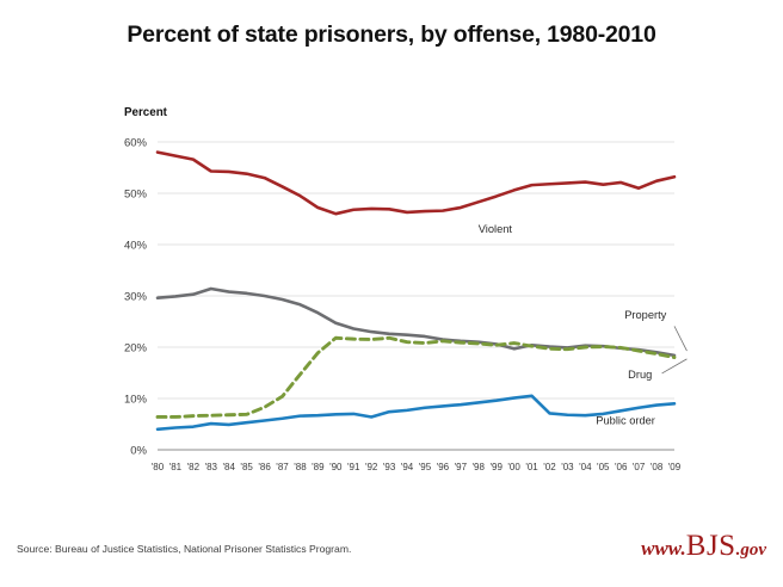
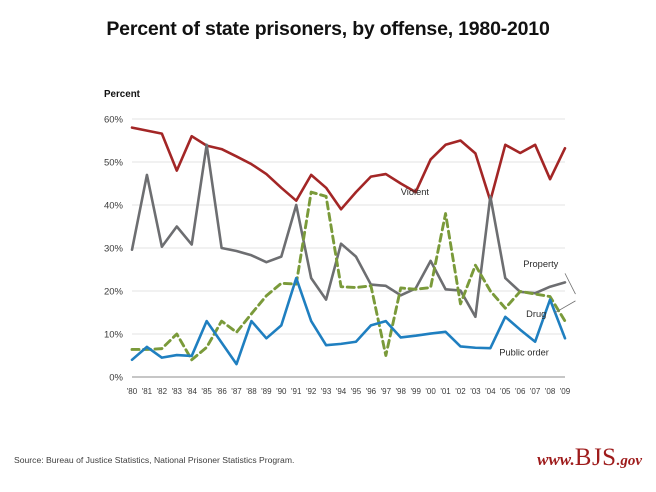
Property/'81: 30% -> 47%
Public order/'81: 4% -> 7%
Violent/'83: 54% -> 48%
Property/'83: 31% -> 35%
Drug/'83: 7% -> 10%
Violent/'84: 54% -> 56%
Drug/'84: 7% -> 4%
Property/'85: 30% -> 54%
Public order/'85: 5% -> 13%
Drug/'86: 8% -> 13%
Public order/'86: 6% -> 8%
Public order/'87: 6% -> 3%
Public order/'88: 7% -> 13%
Public order/'89: 7% -> 9%
Violent/'90: 46% -> 44%
Property/'90: 25% -> 28%
Public order/'90: 7% -> 12%
Violent/'91: 47% -> 41%
Property/'91: 24% -> 40%
Public order/'91: 7% -> 23%
Drug/'92: 22% -> 43%
Public order/'92: 6% -> 13%
Violent/'93: 47% -> 44%
Property/'93: 23% -> 18%
Drug/'93: 22% -> 42%
Violent/'94: 46% -> 39%
Property/'94: 22% -> 31%
Violent/'95: 46% -> 43%
Property/'95: 22% -> 28%
Public order/'96: 8% -> 12%
Drug/'97: 21% -> 5%
Public order/'97: 9% -> 13%
Violent/'98: 48% -> 45%
Property/'98: 21% -> 19%
Violent/'99: 49% -> 43%
Property/'00: 20% -> 27%
Violent/'01: 52% -> 54%
Drug/'01: 20% -> 38%
Violent/'02: 52% -> 55%
Drug/'02: 20% -> 17%
Property/'03: 20% -> 14%
Drug/'03: 20% -> 26%
Violent/'04: 52% -> 41%
Property/'04: 20% -> 42%
Violent/'05: 52% -> 54%
Property/'05: 20% -> 23%
Drug/'05: 20% -> 16%
Public order/'05: 7% -> 14%
Public order/'06: 8% -> 11%
Violent/'07: 51% -> 54%
Violent/'08: 52% -> 46%
Property/'08: 19% -> 21%
Public order/'08: 9% -> 18%
Property/'09: 18% -> 22%
Drug/'09: 18% -> 13%
